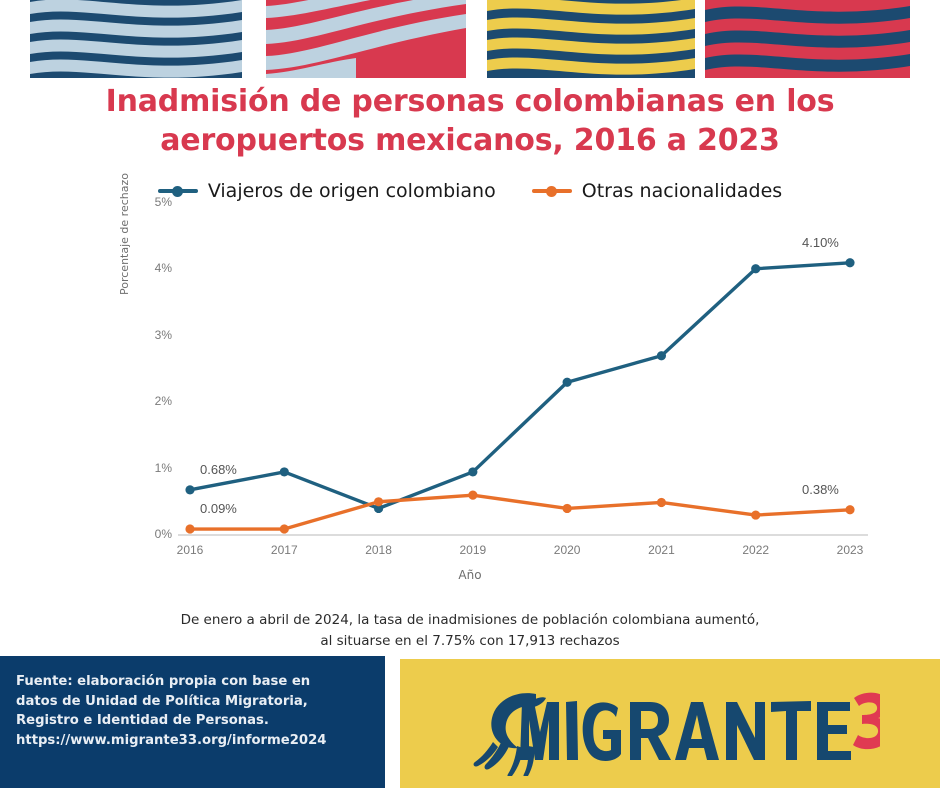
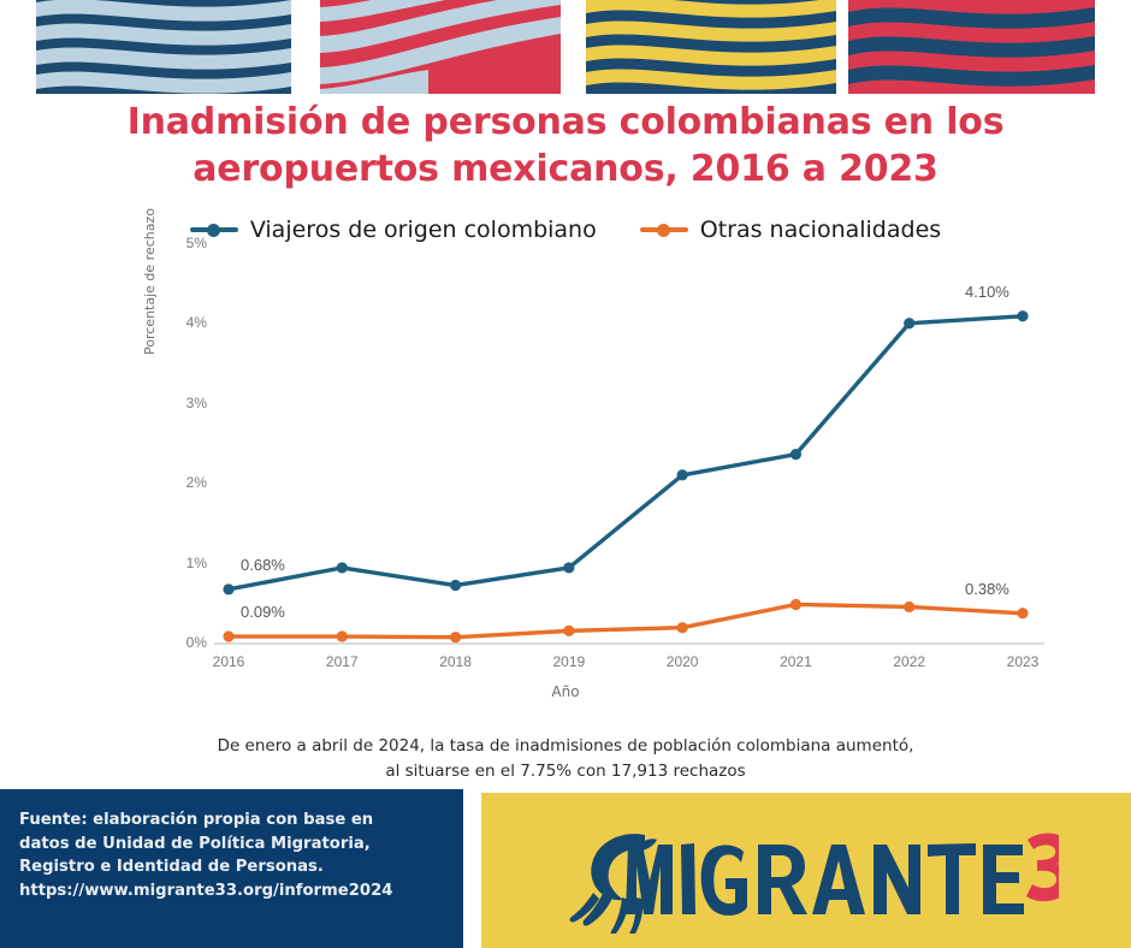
Viajeros de origen colombiano/2018: 0.4% -> 0.7%
Otras nacionalidades/2018: 0.5% -> 0.1%
Otras nacionalidades/2019: 0.6% -> 0.2%
Viajeros de origen colombiano/2020: 2.3% -> 2.1%
Otras nacionalidades/2020: 0.4% -> 0.2%
Viajeros de origen colombiano/2021: 2.7% -> 2.4%
Otras nacionalidades/2022: 0.3% -> 0.5%
